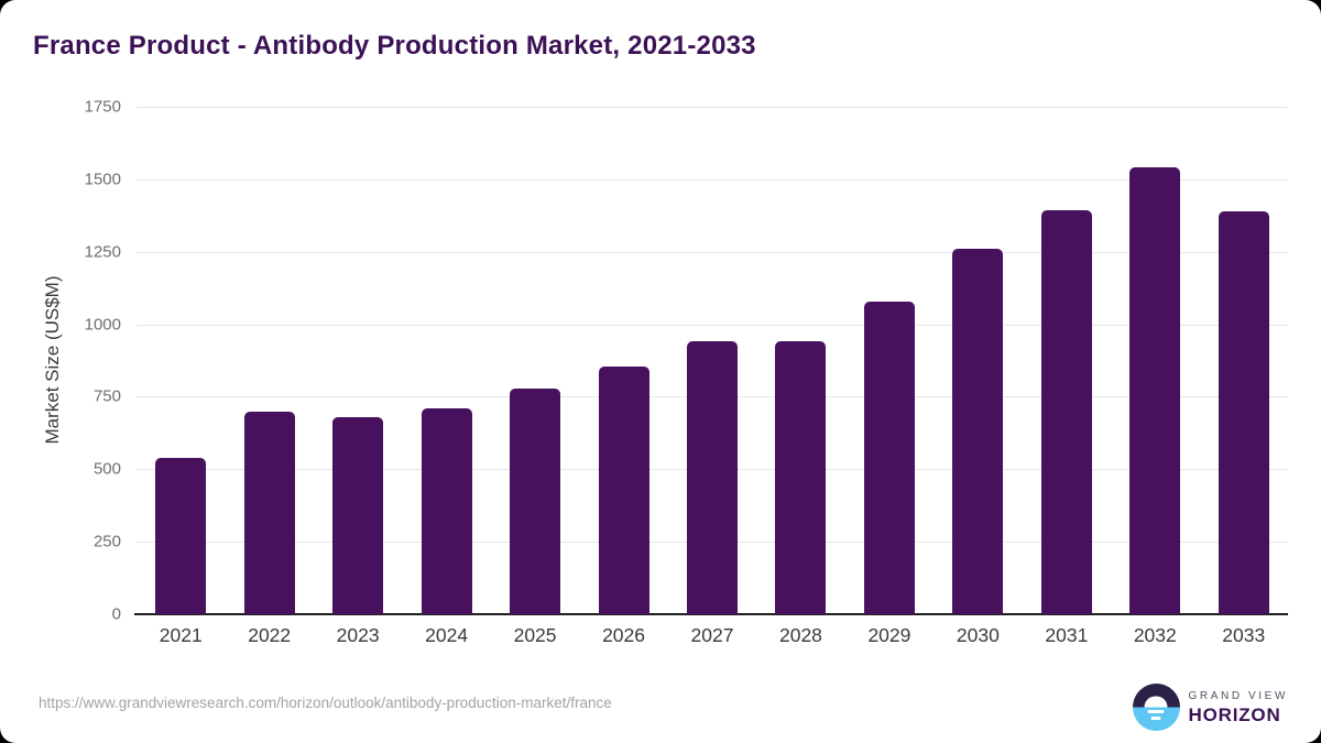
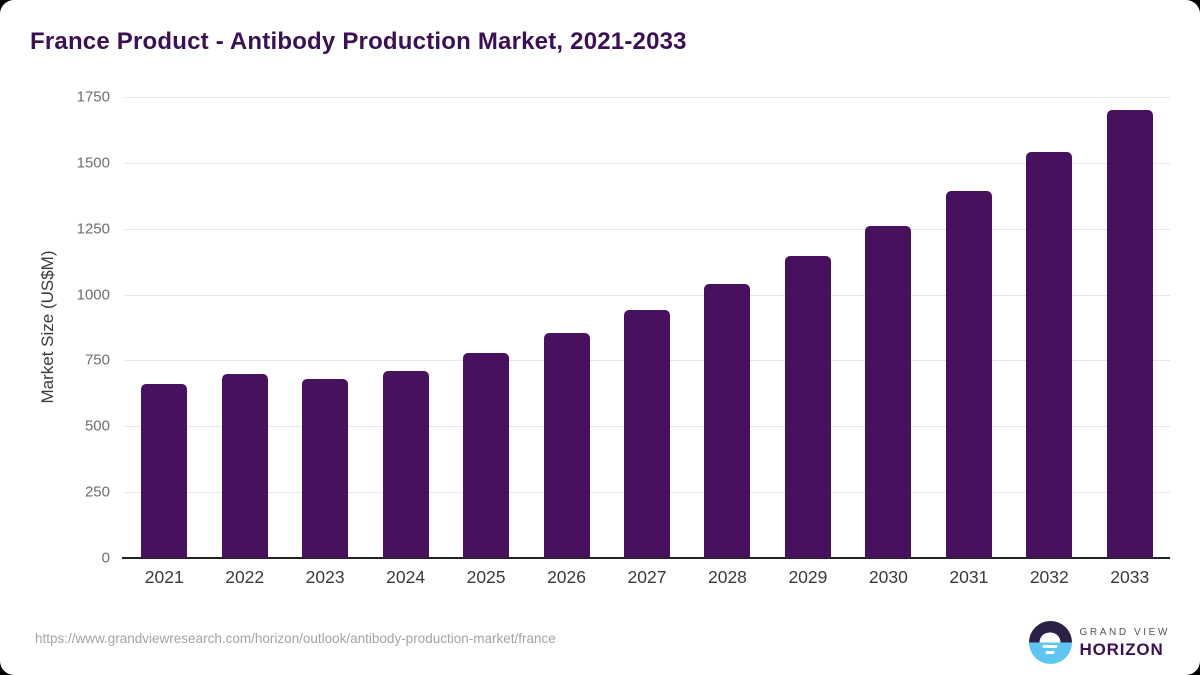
2021: 540 -> 660
2028: 940 -> 1040
2029: 1080 -> 1140
2033: 1390 -> 1700
